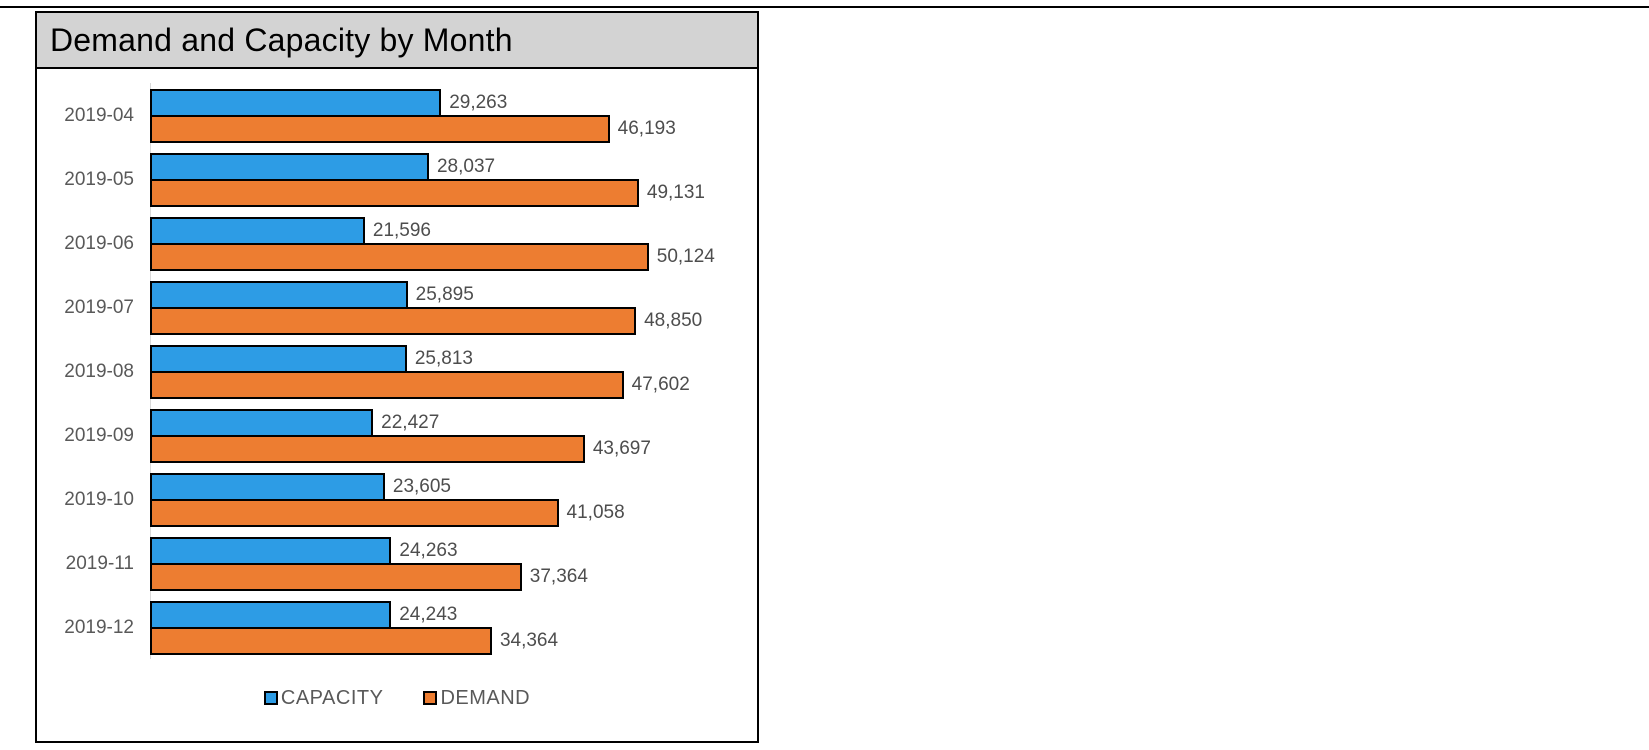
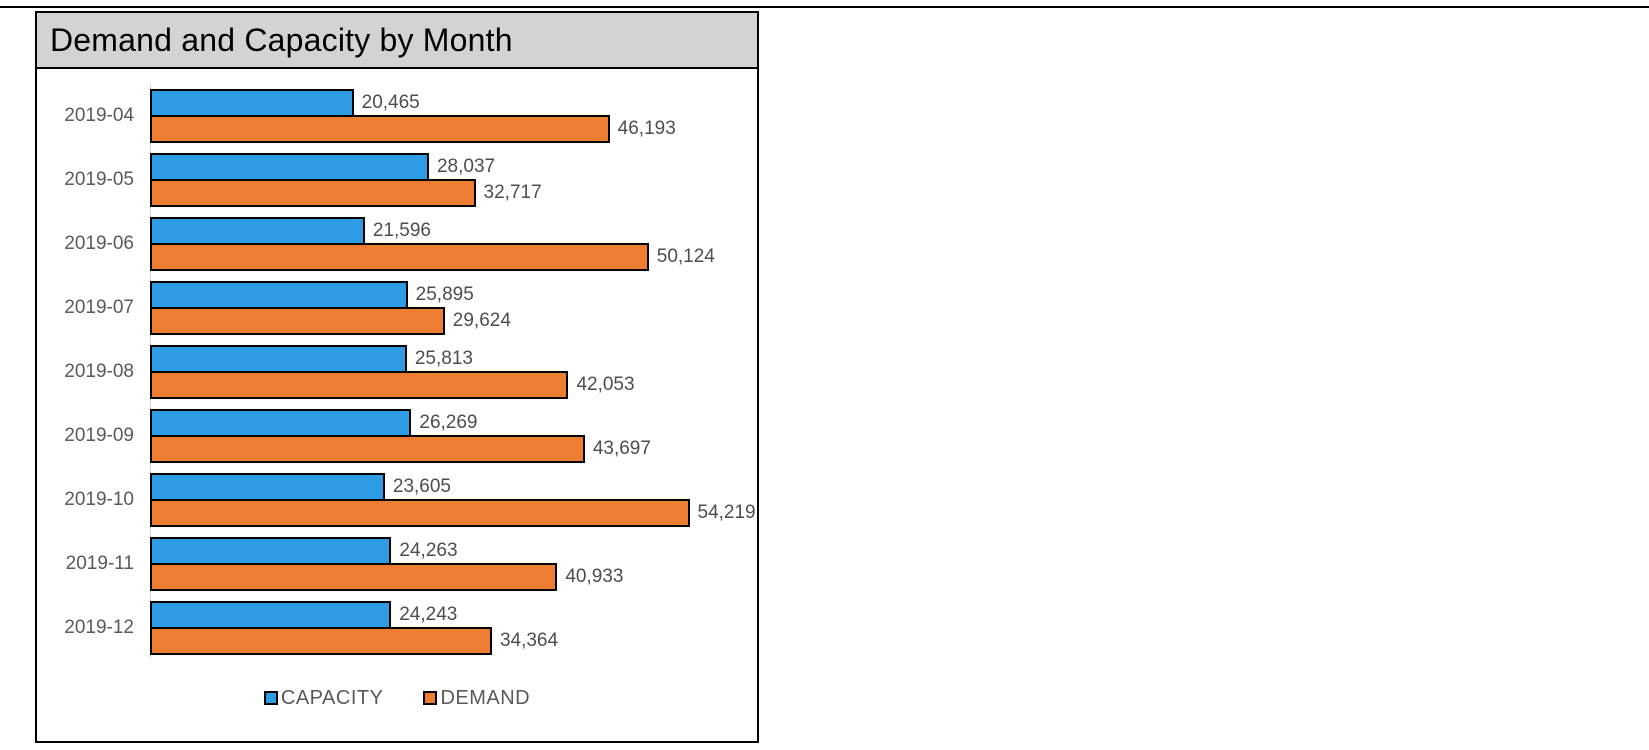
CAPACITY/2019-04: 29,263 -> 20,465
DEMAND/2019-05: 49,131 -> 32,717
DEMAND/2019-07: 48,850 -> 29,624
DEMAND/2019-08: 47,602 -> 42,053
CAPACITY/2019-09: 22,427 -> 26,269
DEMAND/2019-10: 41,058 -> 54,219
DEMAND/2019-11: 37,364 -> 40,933
